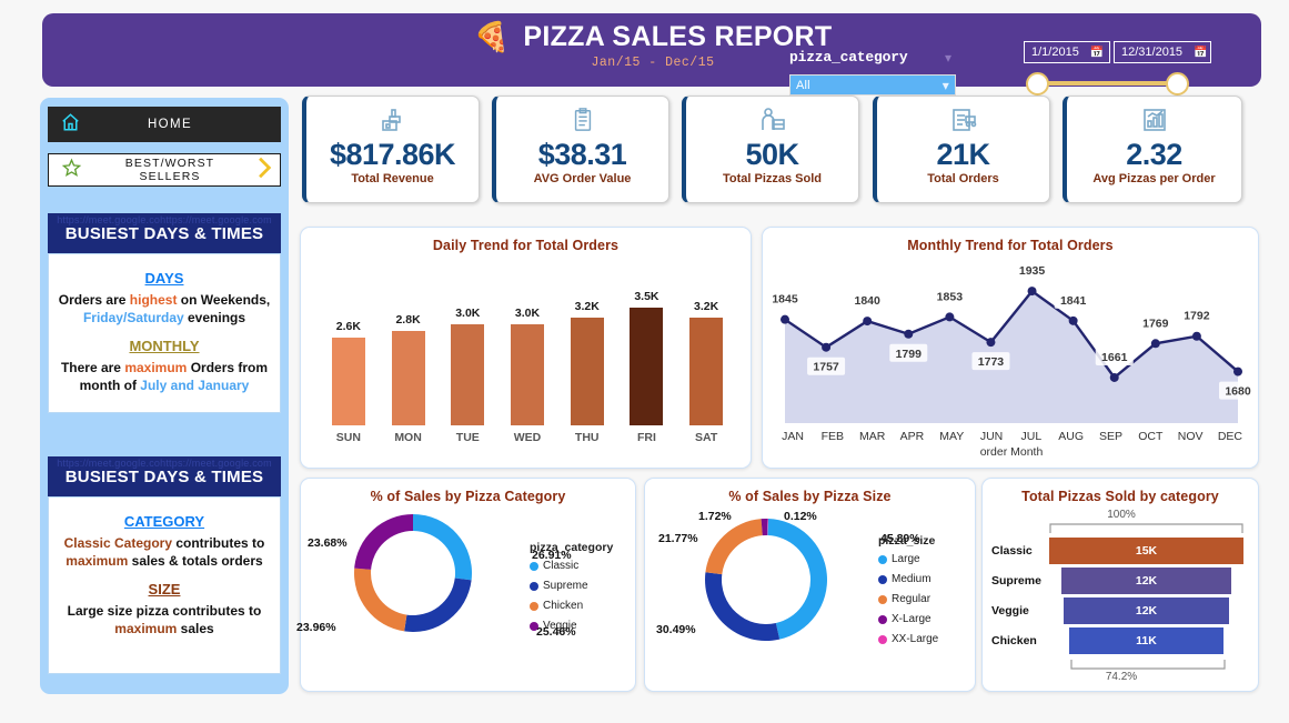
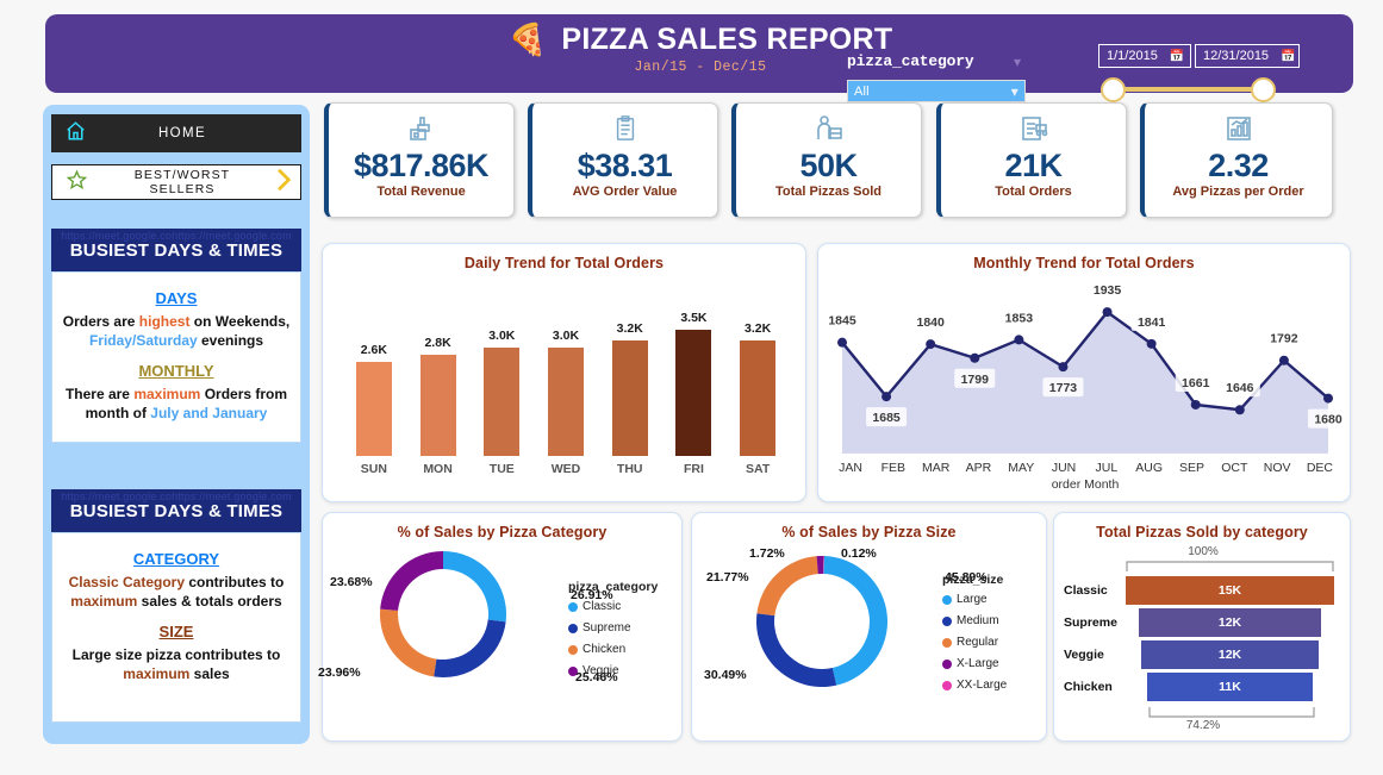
Monthly Trend for Total Orders/FEB: 1757 -> 1685
Monthly Trend for Total Orders/OCT: 1769 -> 1646
